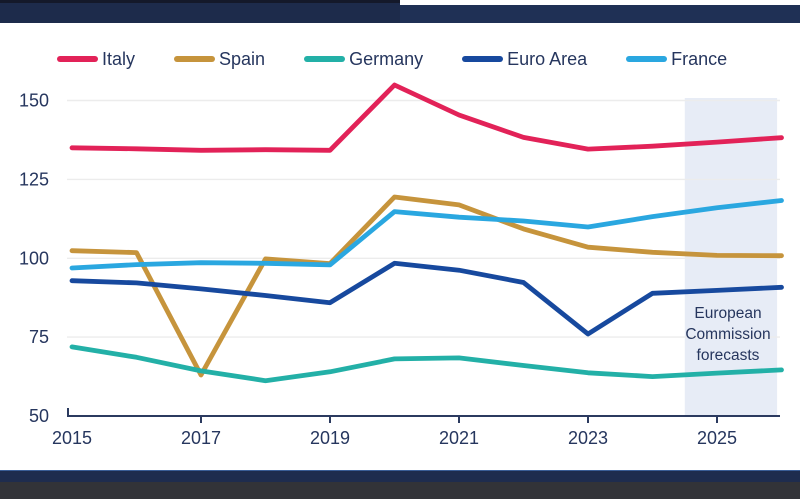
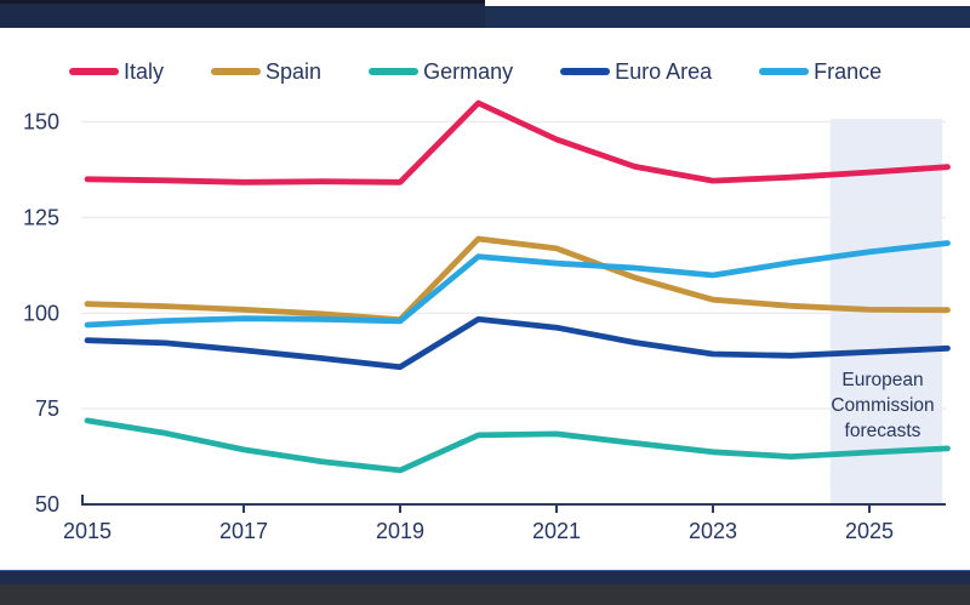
Spain/2017: 63 -> 101
Germany/2019: 64 -> 59
Euro Area/2023: 76 -> 89
